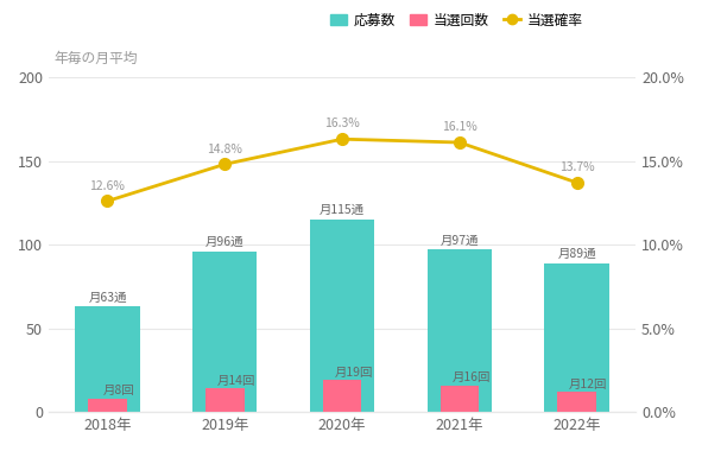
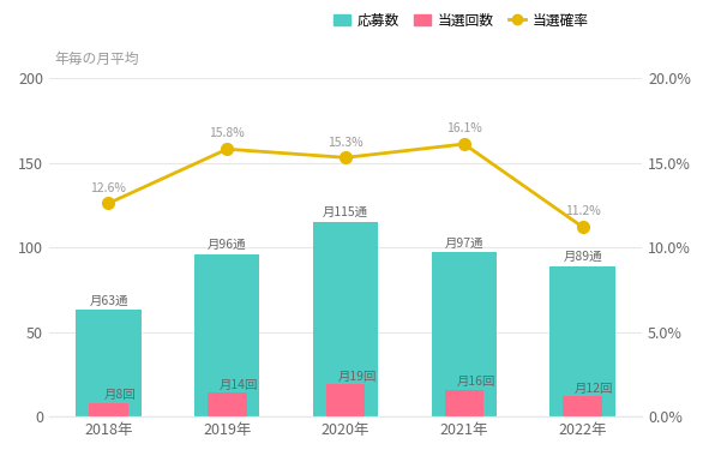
当選確率/2019年: 14.8% -> 15.8%
当選確率/2020年: 16.3% -> 15.3%
当選確率/2022年: 13.7% -> 11.2%
